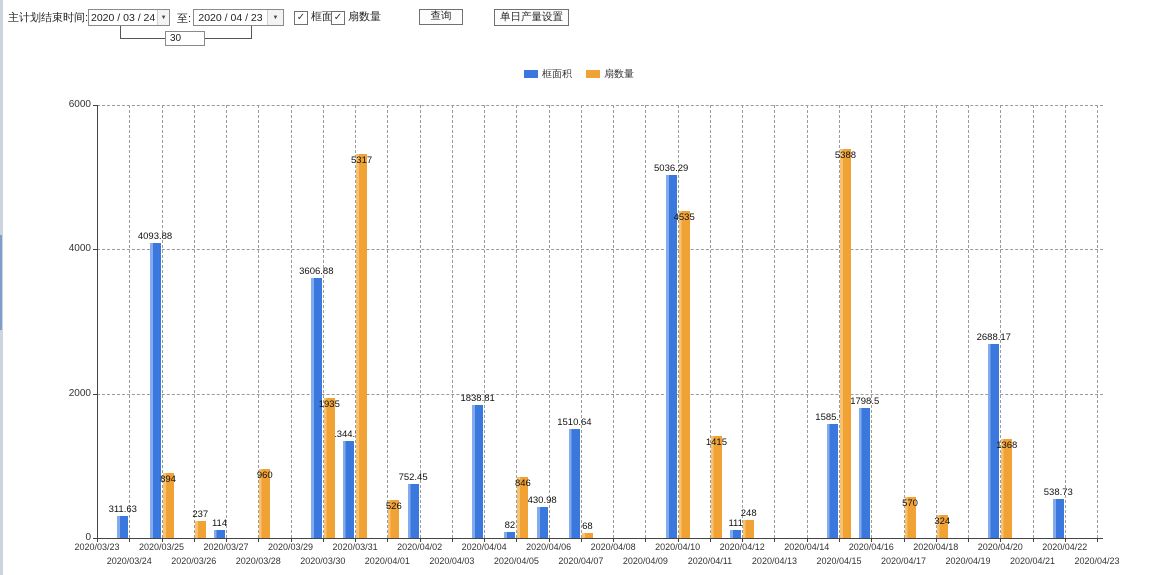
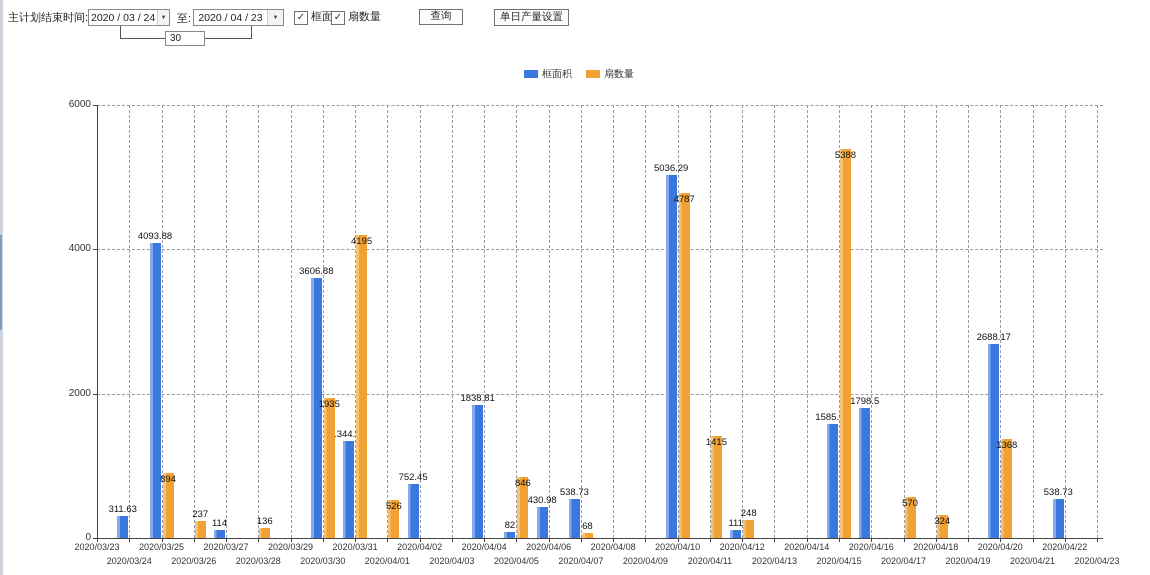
扇数量/2020/03/28: 960 -> 136
扇数量/2020/03/31: 5317 -> 4195
框面积/2020/04/07: 1510.64 -> 538.73
扇数量/2020/04/10: 4535 -> 4787
